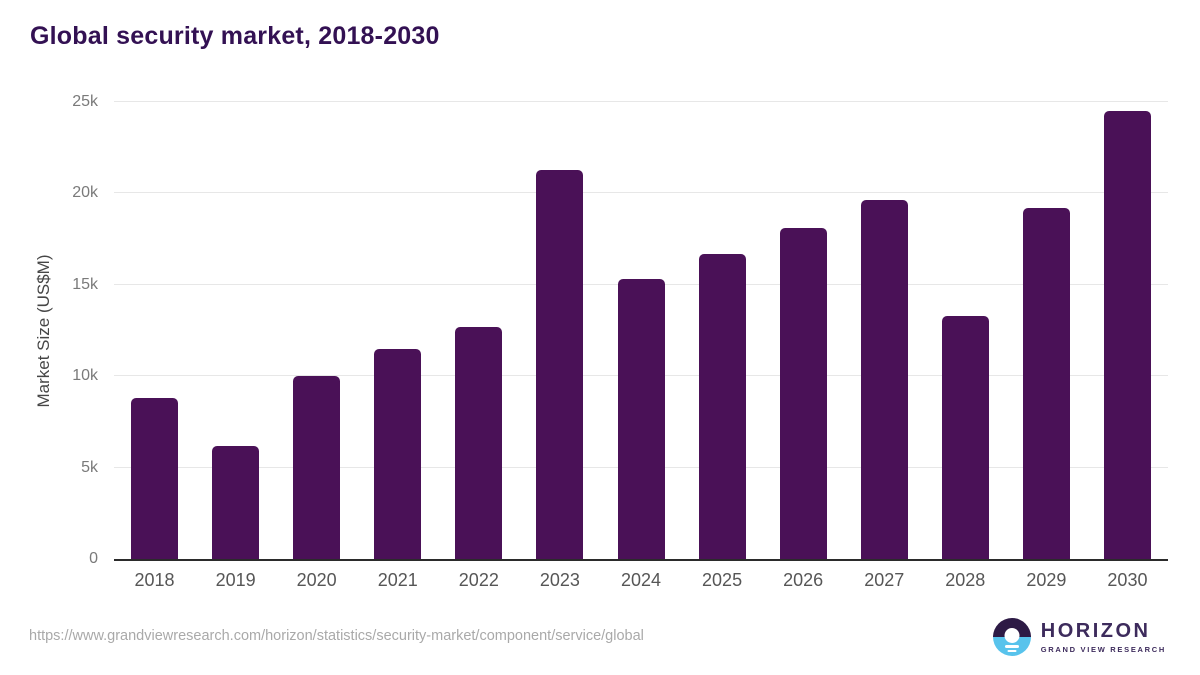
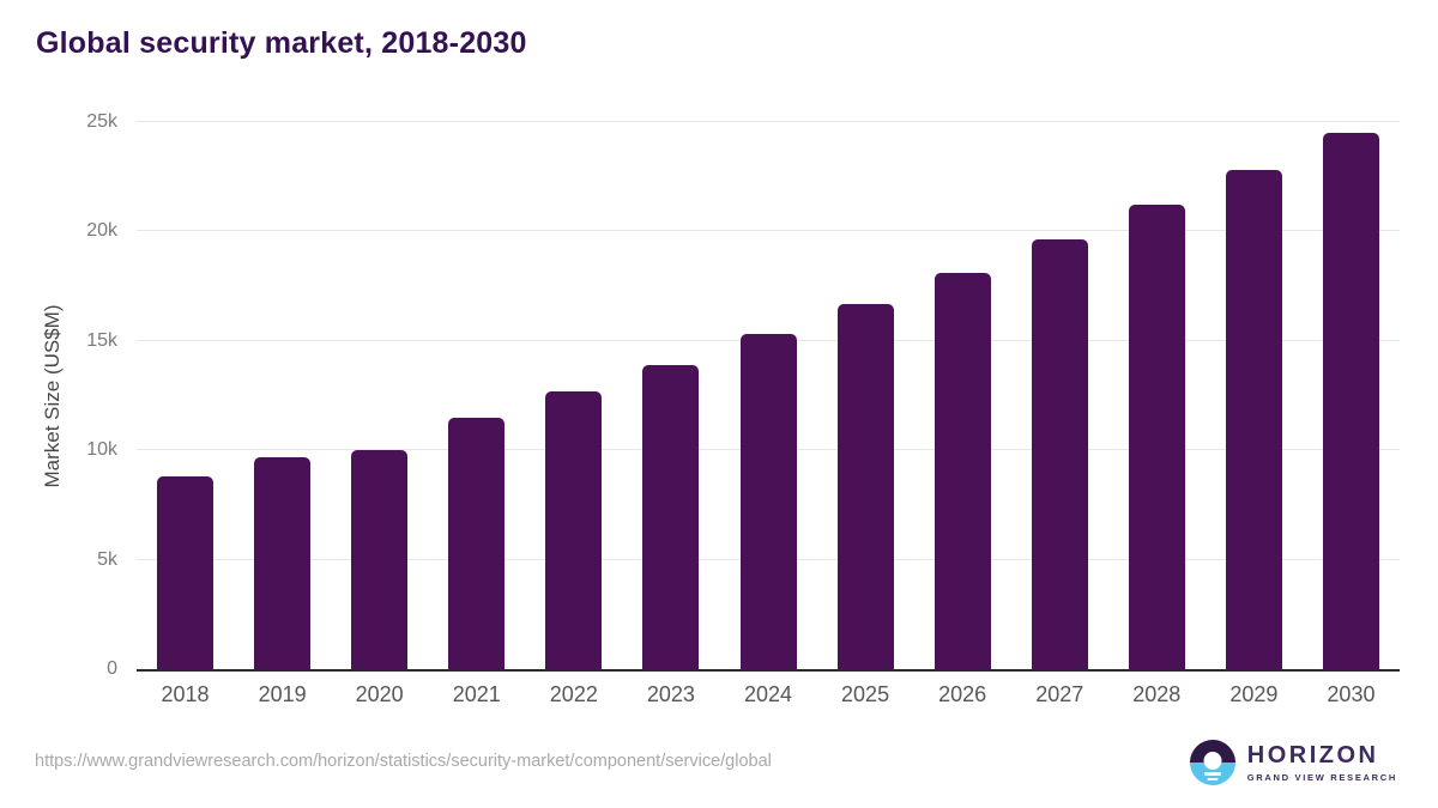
2019: 6.2k -> 9.7k
2023: 21.3k -> 13.9k
2028: 13.3k -> 21.2k
2029: 19.2k -> 22.8k
